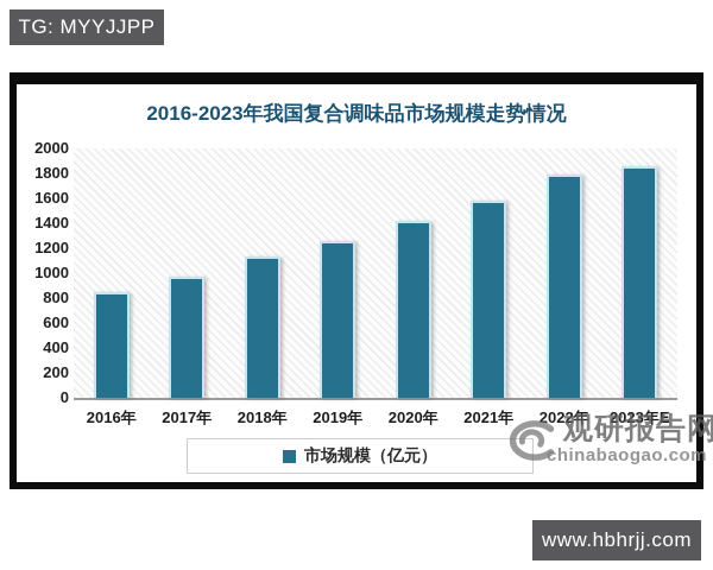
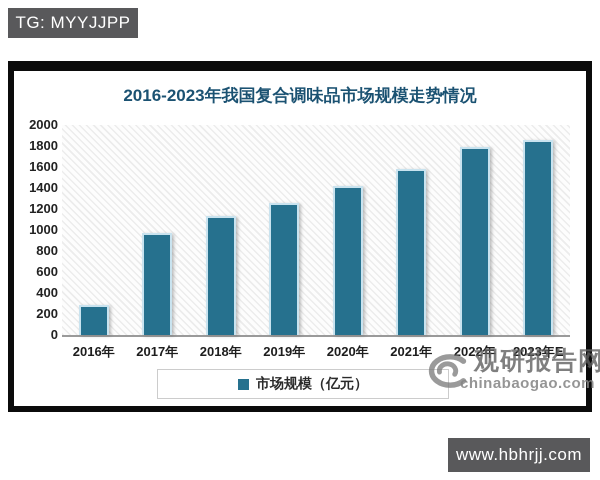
2016年: 850 -> 290
